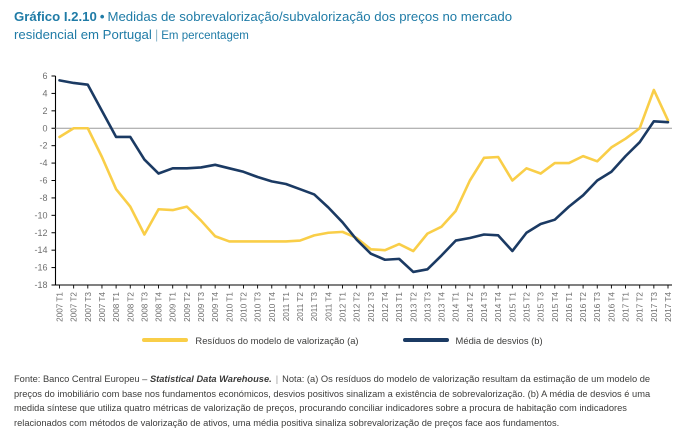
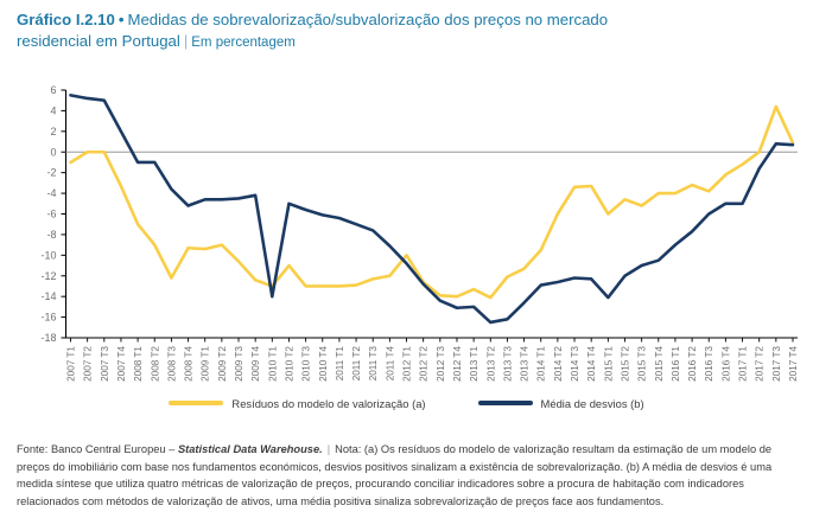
Média de desvios (b)/2010 T1: -5 -> -14
Resíduos do modelo de valorização (a)/2010 T2: -13 -> -11
Resíduos do modelo de valorização (a)/2012 T1: -12 -> -10
Média de desvios (b)/2017 T1: -3 -> -5
